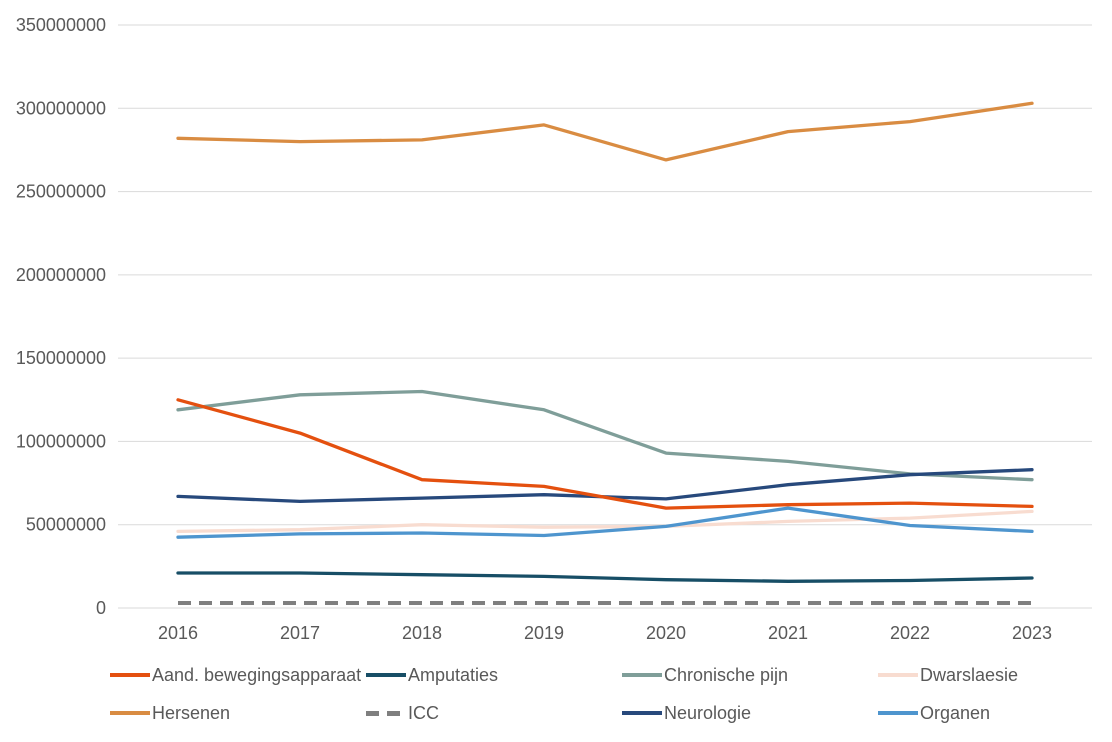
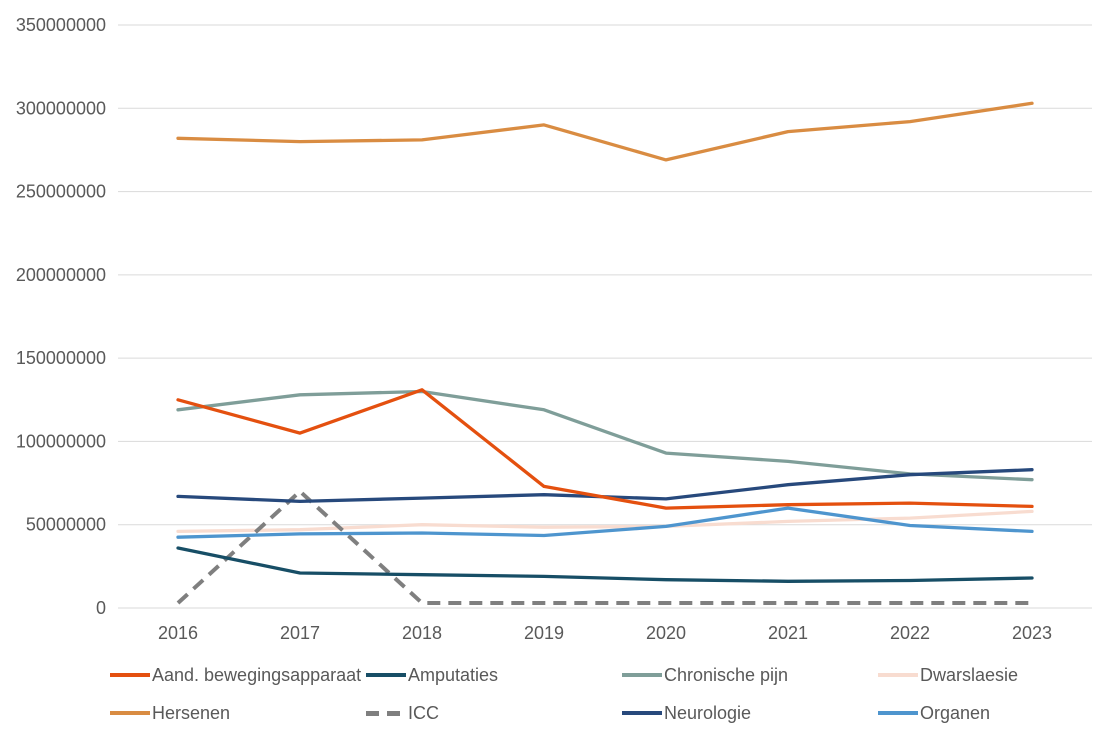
Amputaties/2016: 21000000 -> 36000000
ICC/2017: 3000000 -> 70000000
Aand. bewegingsapparaat/2018: 77000000 -> 131000000
